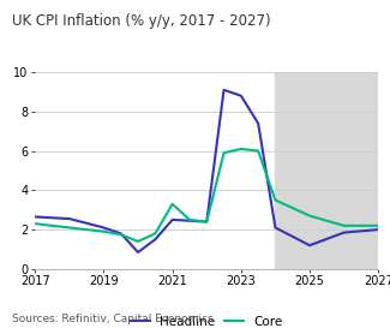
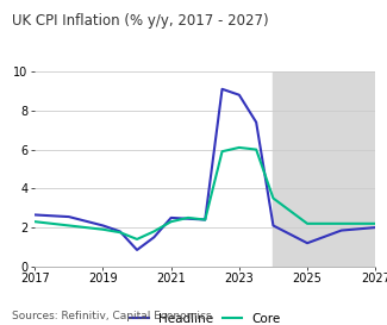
Core/2021: 3.3 -> 2.3
Core/2025: 2.7 -> 2.2
